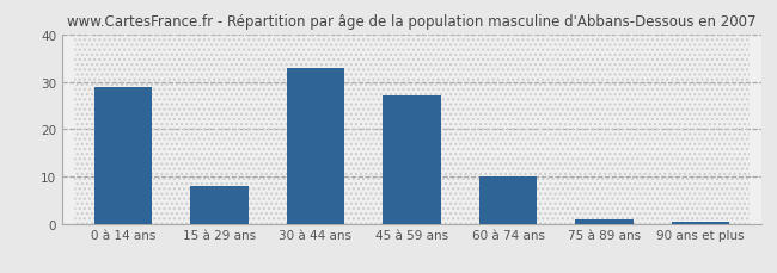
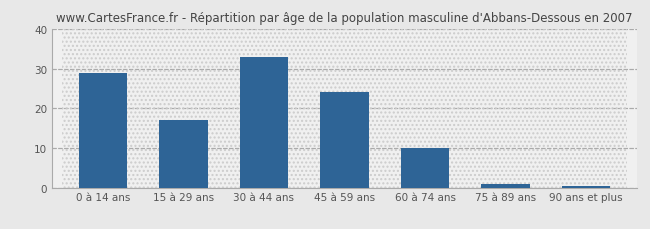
15 à 29 ans: 8.0 -> 17.0
45 à 59 ans: 27.0 -> 24.0
